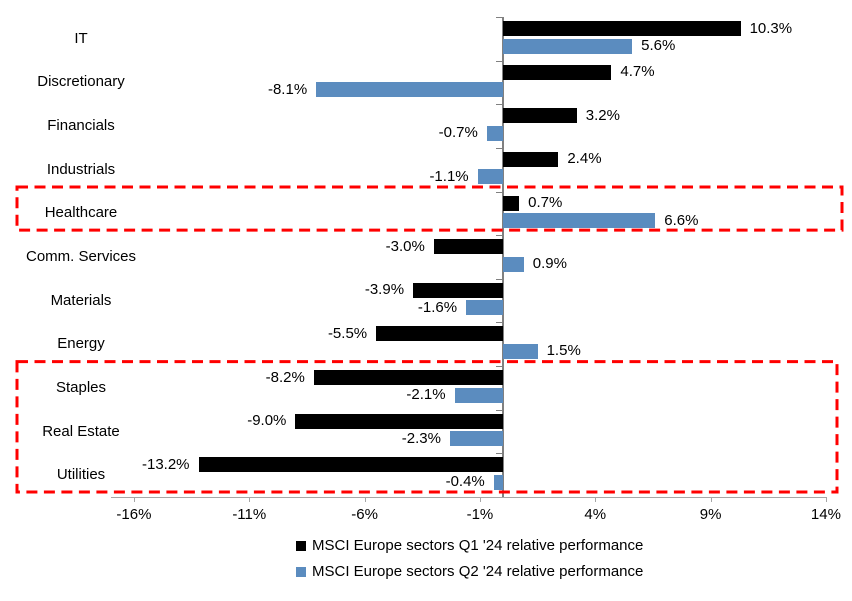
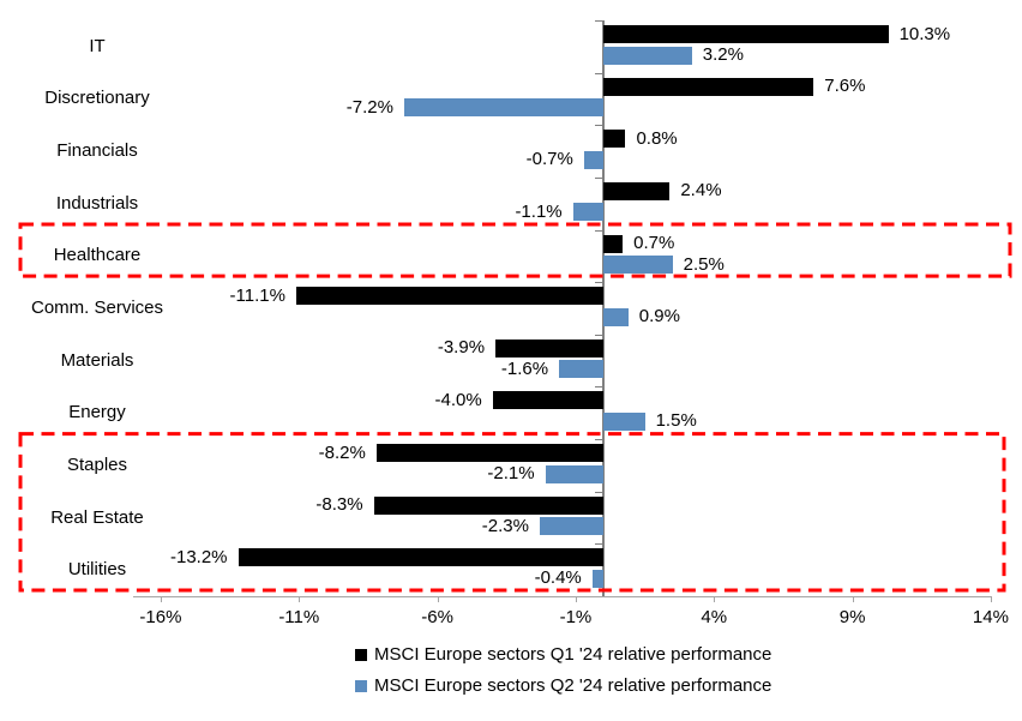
MSCI Europe sectors Q2 '24 relative performance/IT: 5.6% -> 3.2%
MSCI Europe sectors Q1 '24 relative performance/Discretionary: 4.7% -> 7.6%
MSCI Europe sectors Q2 '24 relative performance/Discretionary: -8.1% -> -7.2%
MSCI Europe sectors Q1 '24 relative performance/Financials: 3.2% -> 0.8%
MSCI Europe sectors Q2 '24 relative performance/Healthcare: 6.6% -> 2.5%
MSCI Europe sectors Q1 '24 relative performance/Comm. Services: -3.0% -> -11.1%
MSCI Europe sectors Q1 '24 relative performance/Energy: -5.5% -> -4.0%
MSCI Europe sectors Q1 '24 relative performance/Real Estate: -9.0% -> -8.3%
